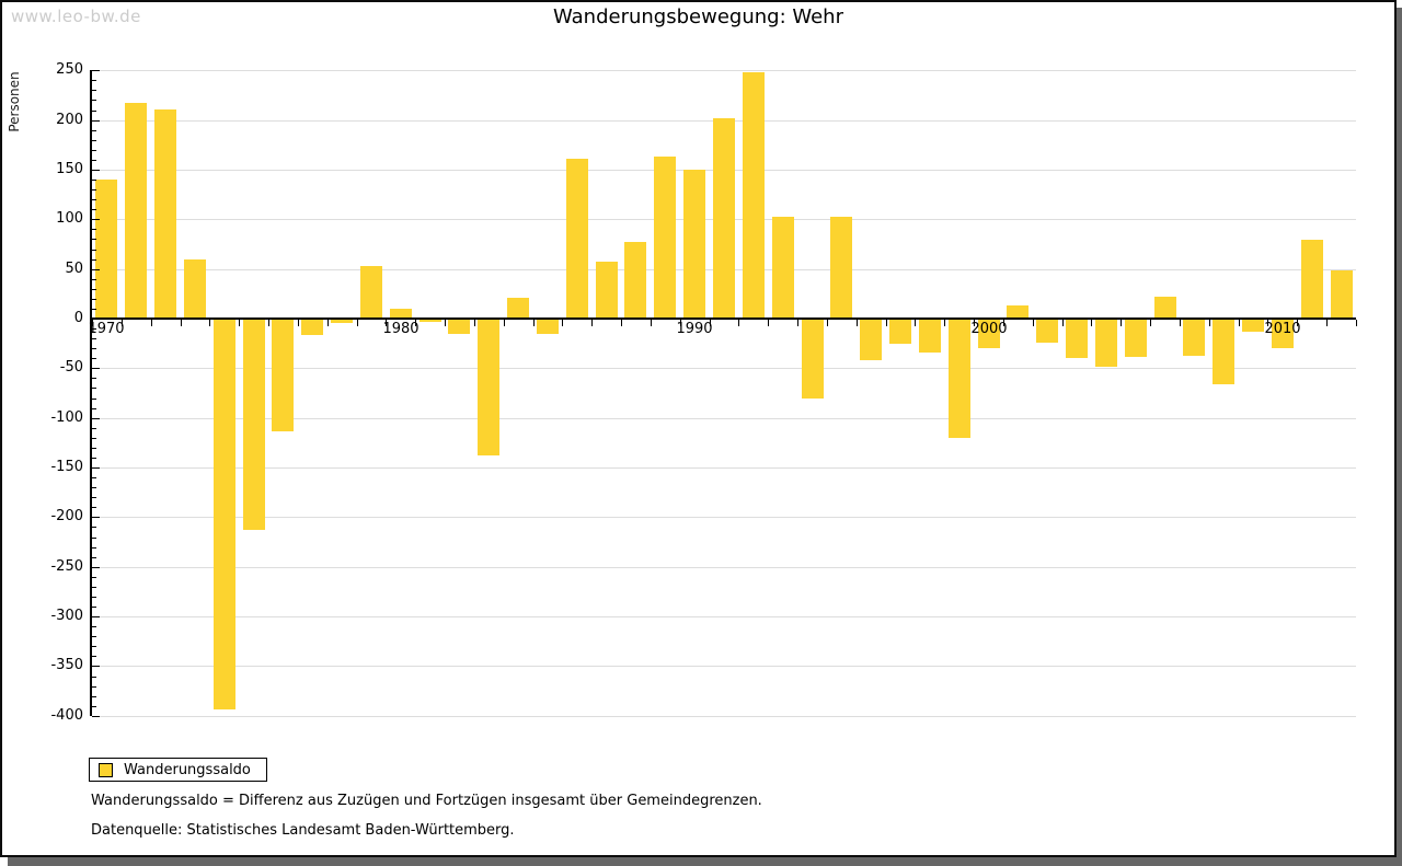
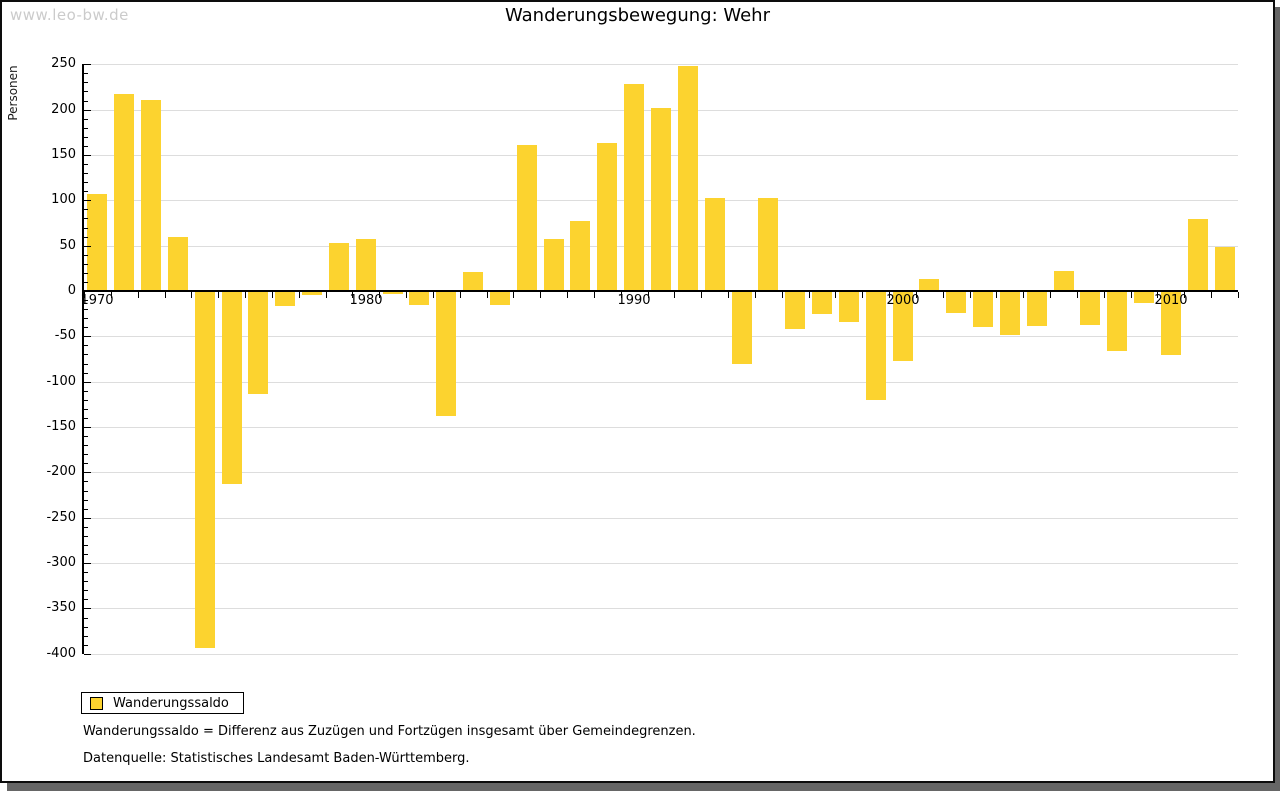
1970: 140 -> 110
1980: 10 -> 60
1990: 150 -> 230
2000: -30 -> -80
2010: -30 -> -70
